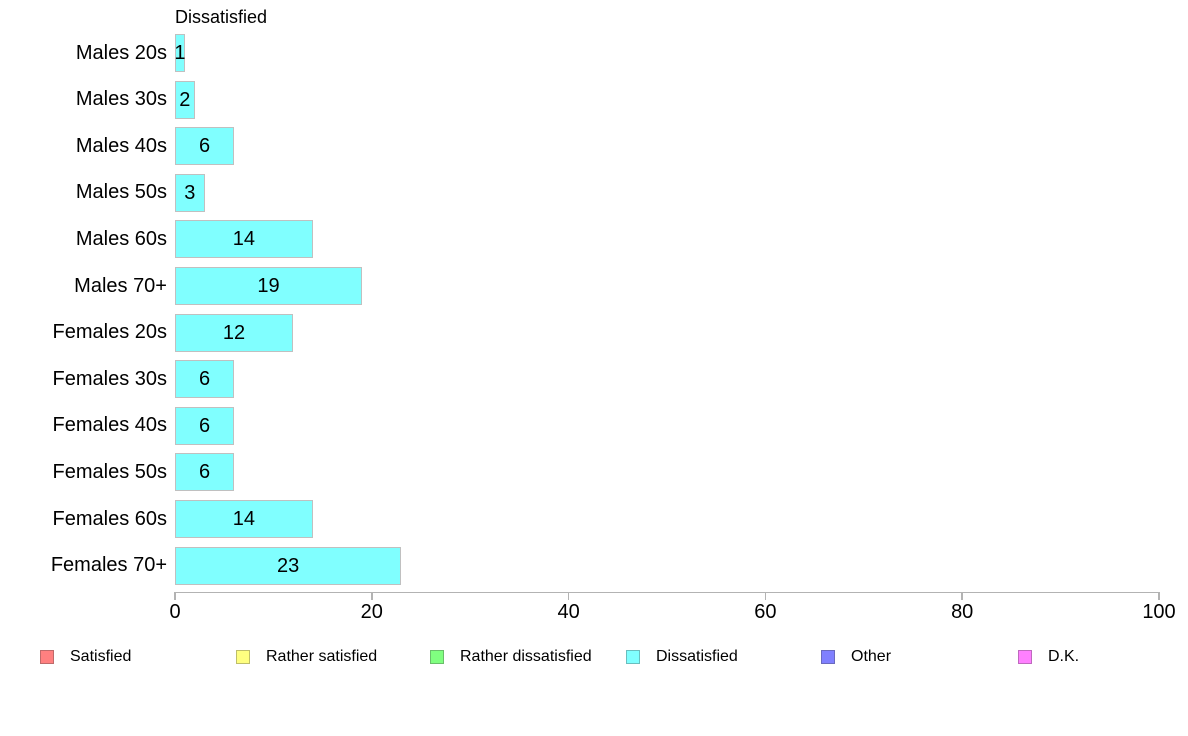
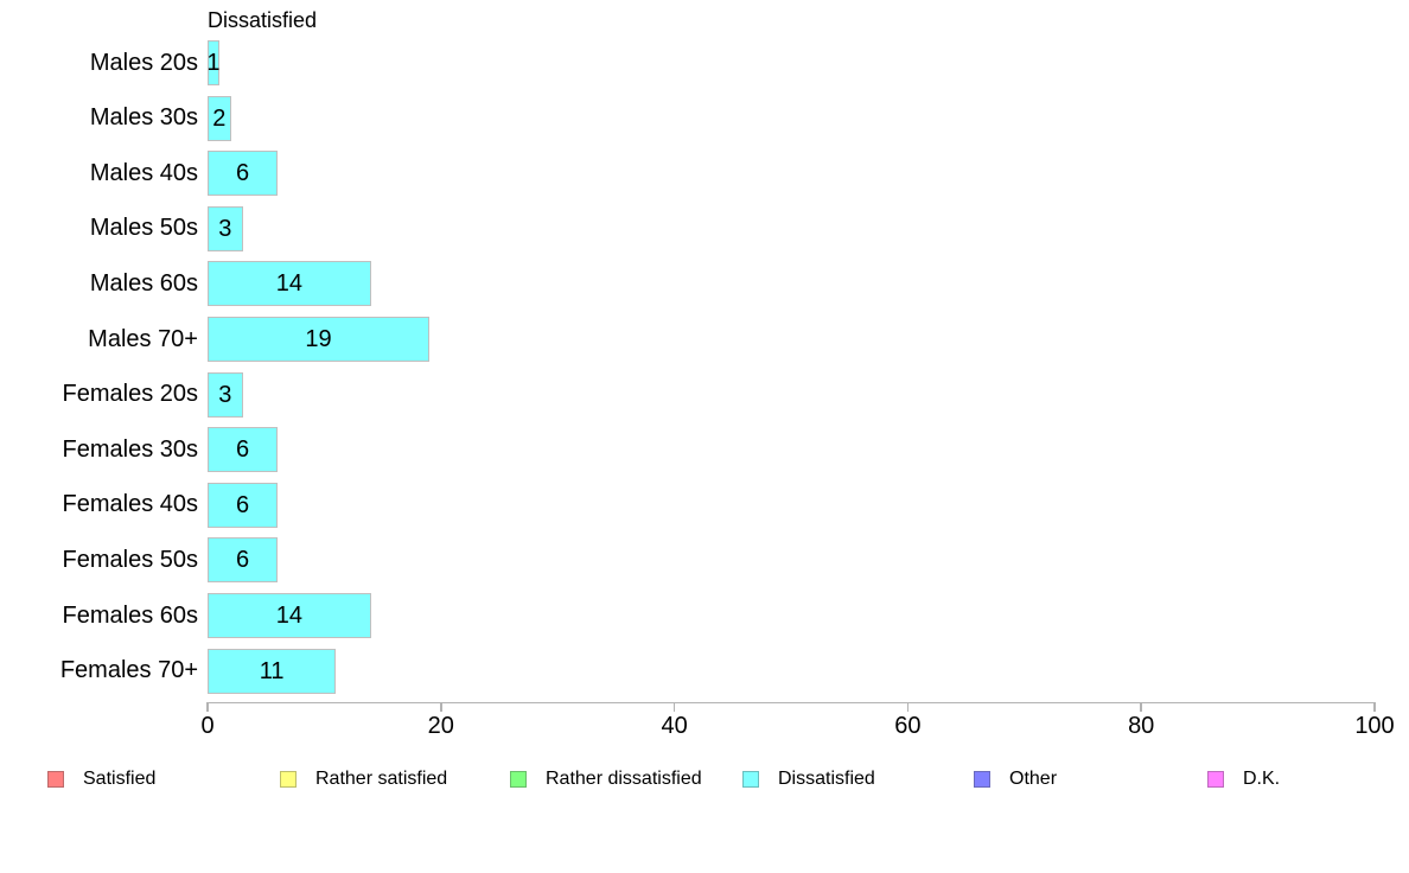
Females 20s: 12 -> 3
Females 70+: 23 -> 11
